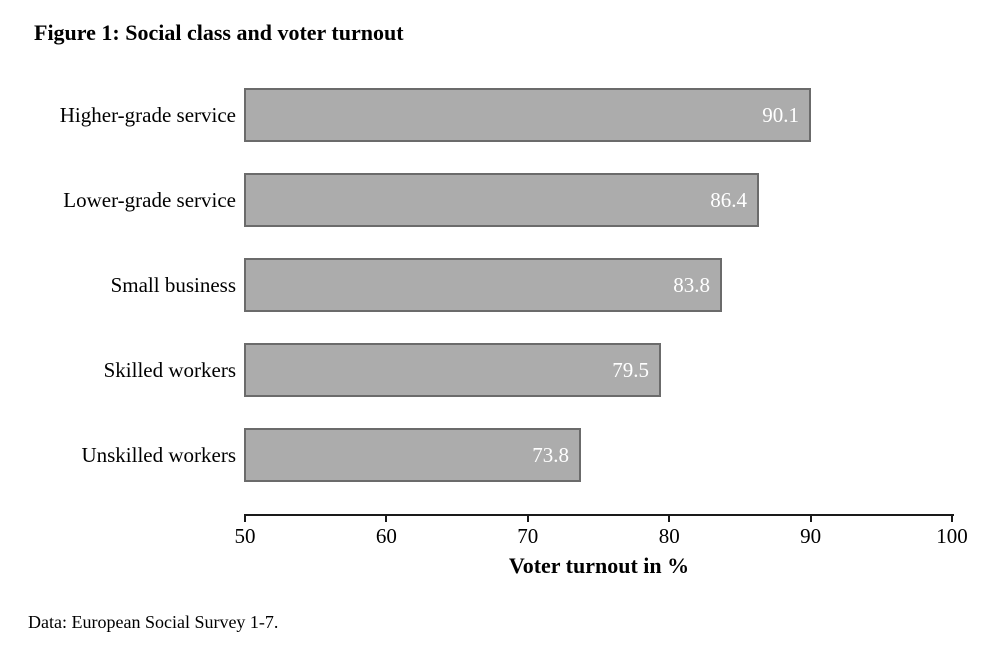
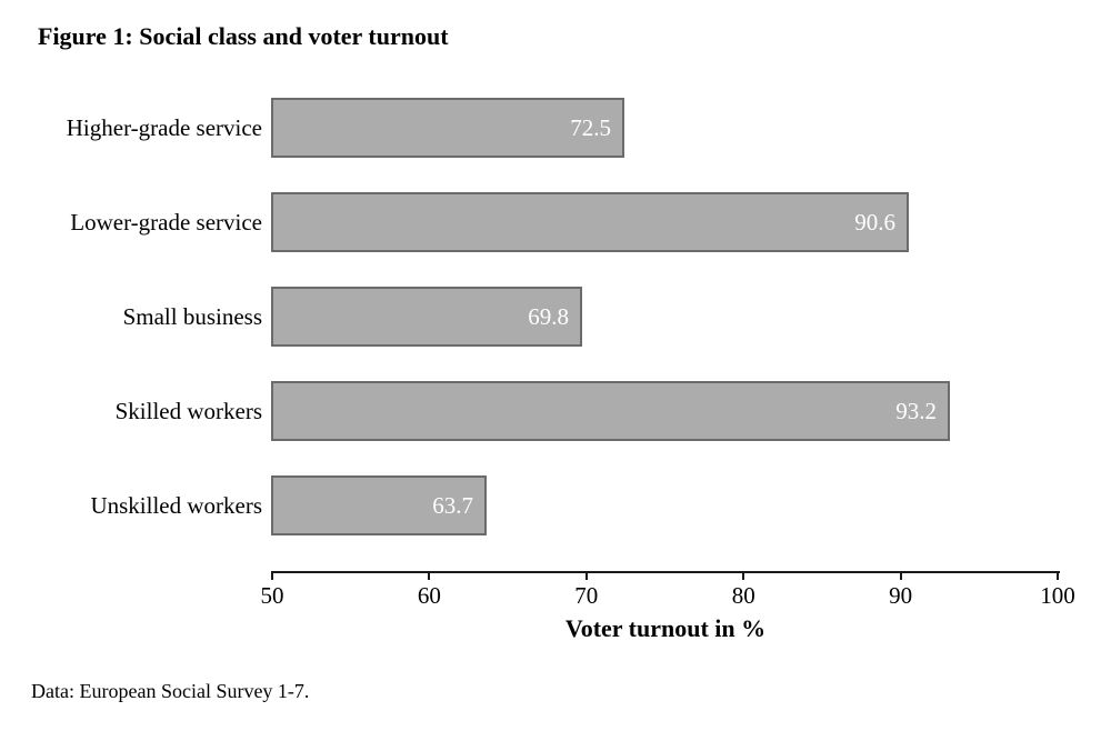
Higher-grade service: 90.1 -> 72.5
Lower-grade service: 86.4 -> 90.6
Small business: 83.8 -> 69.8
Skilled workers: 79.5 -> 93.2
Unskilled workers: 73.8 -> 63.7
